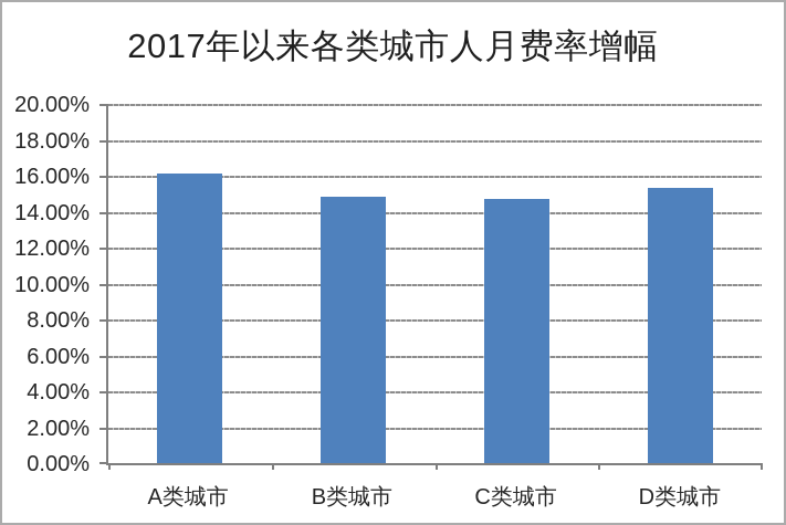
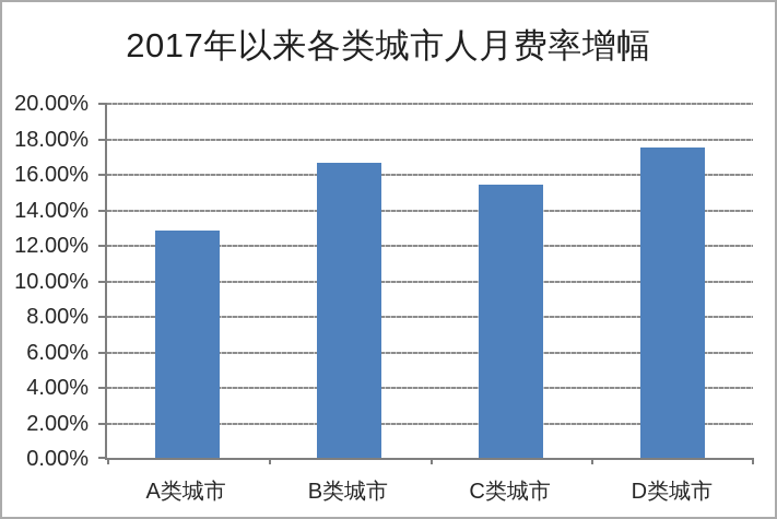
A类城市: 16.1% -> 12.8%
B类城市: 14.8% -> 16.6%
C类城市: 14.7% -> 15.4%
D类城市: 15.3% -> 17.5%
